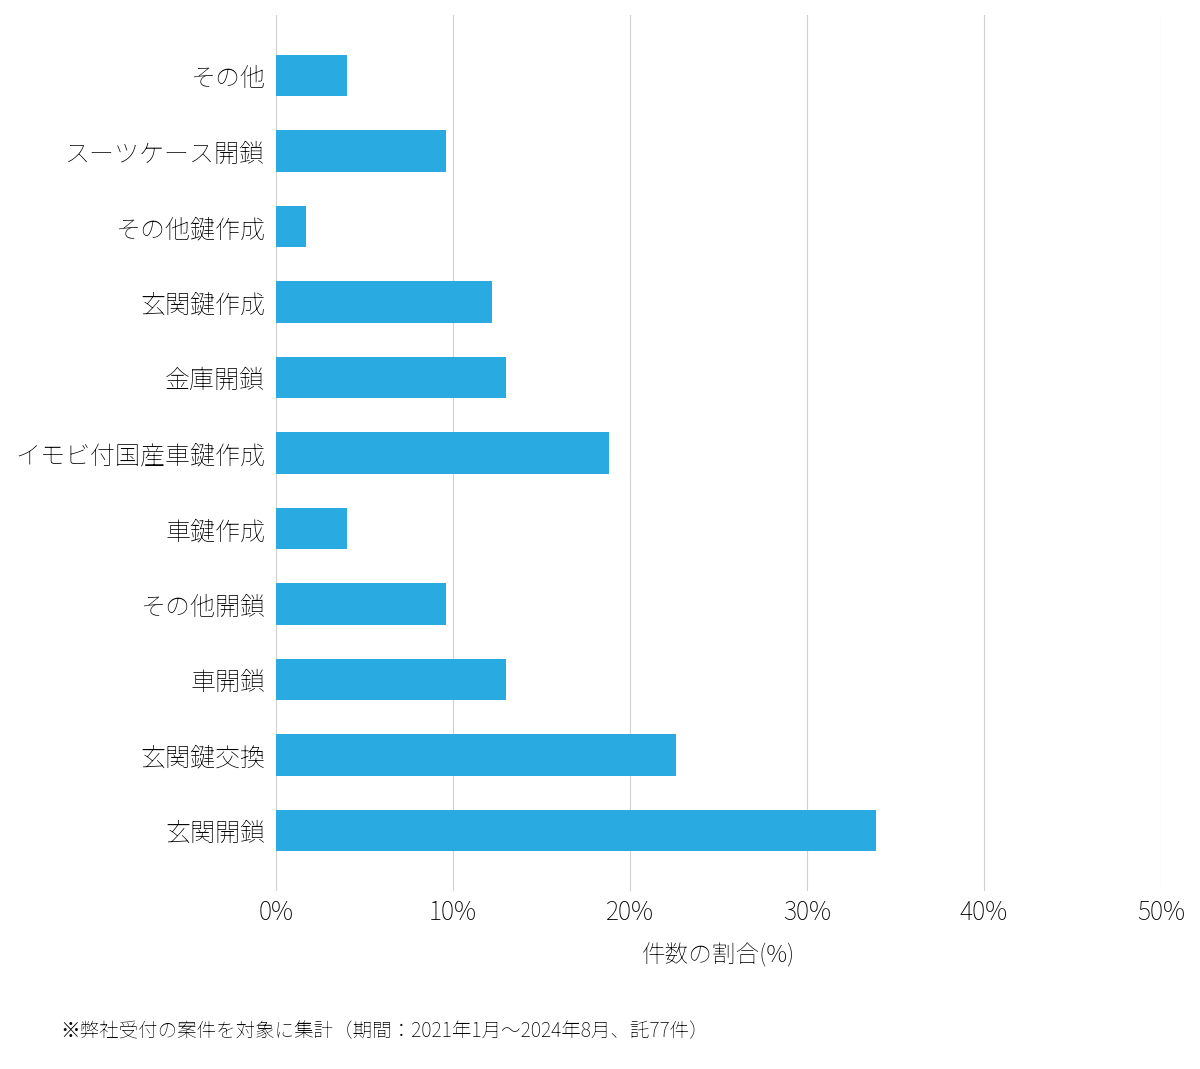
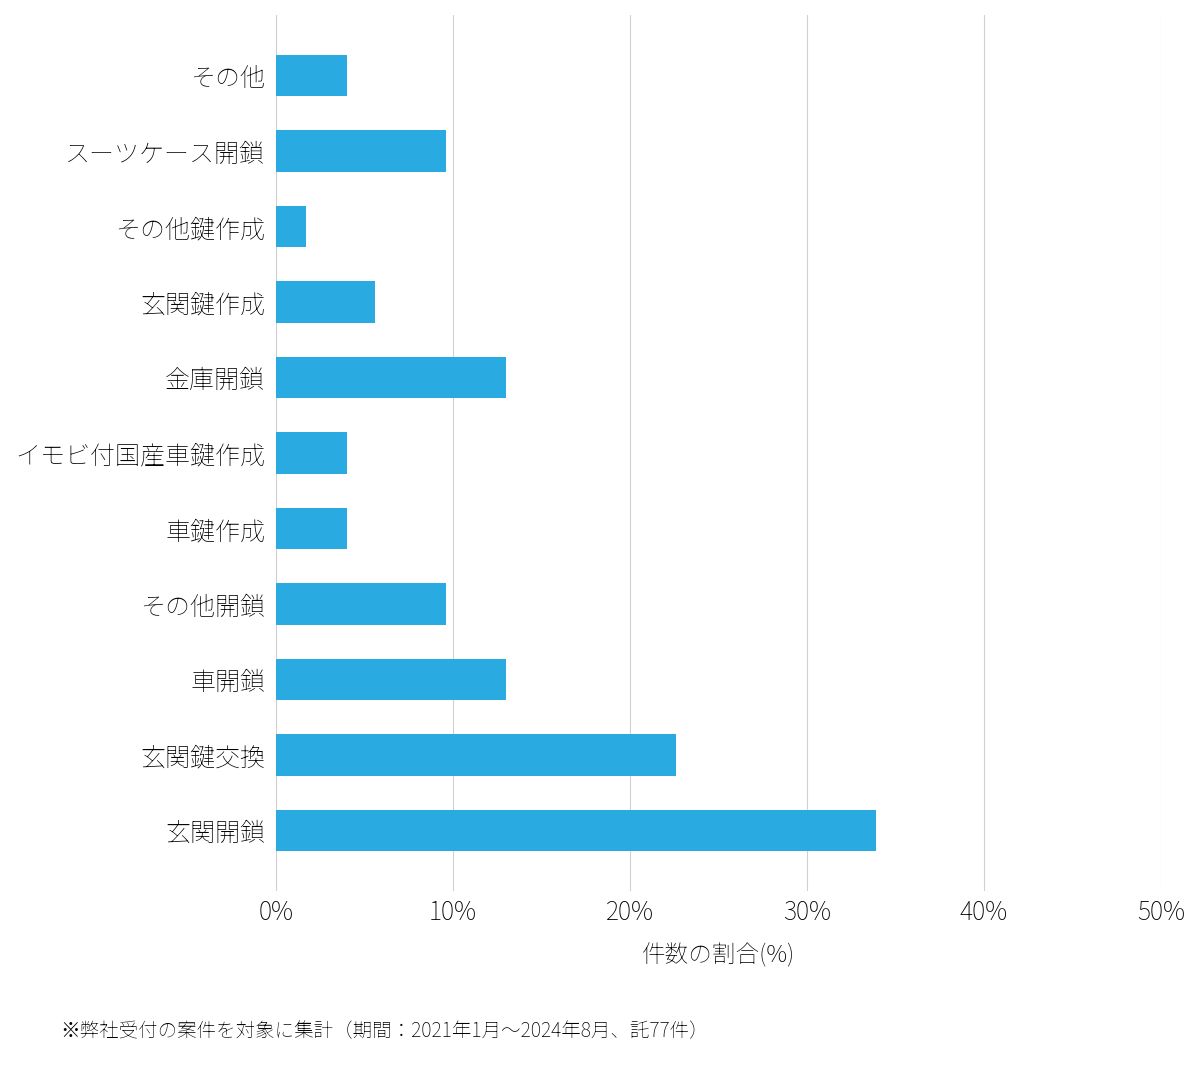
玄関鍵作成: 12.2% -> 5.6%
イモビ付国産車鍵作成: 18.8% -> 4.0%
